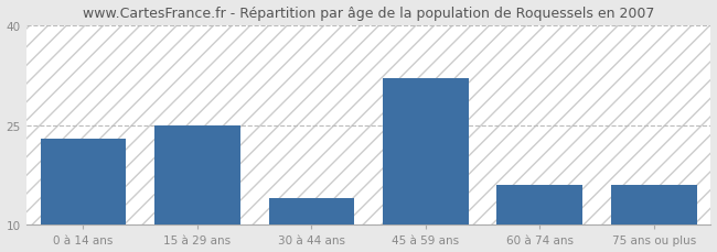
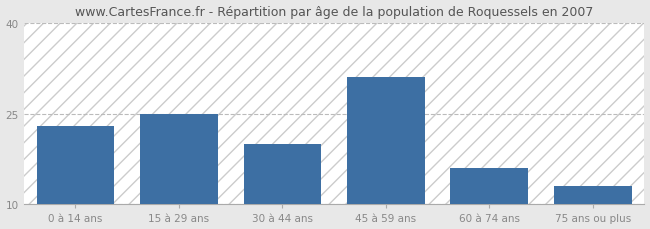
30 à 44 ans: 14 -> 20
45 à 59 ans: 32 -> 31
75 ans ou plus: 16 -> 13
